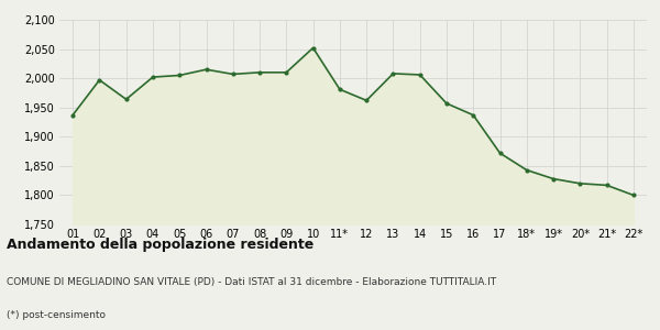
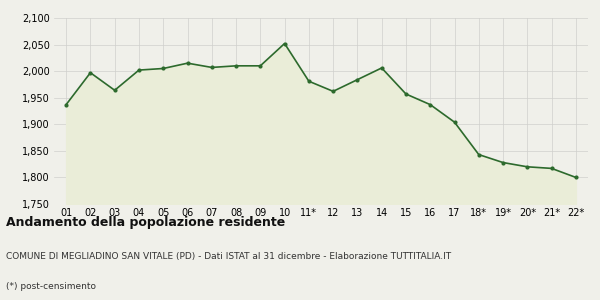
13: 2,008 -> 1,984
17: 1,872 -> 1,904
